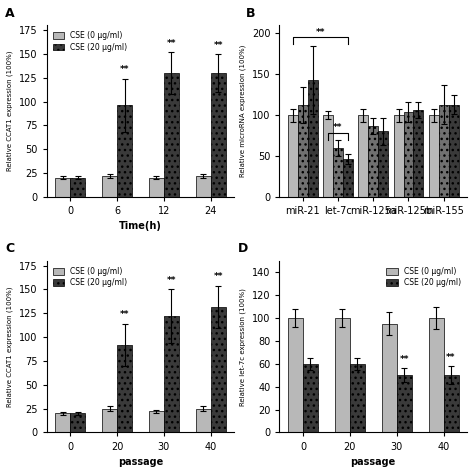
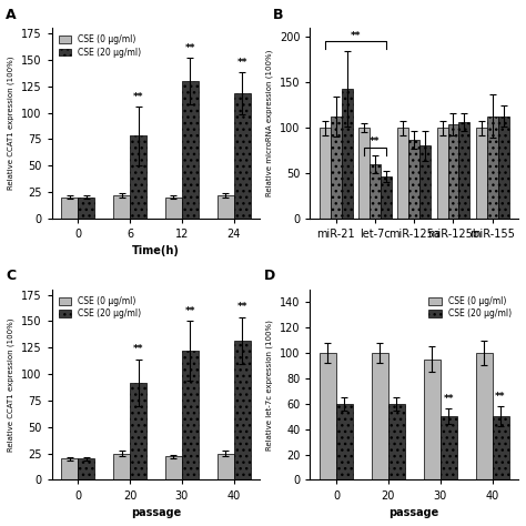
CSE (20 μg/ml)/6: 96 -> 78
CSE (20 μg/ml)/24: 130 -> 118
